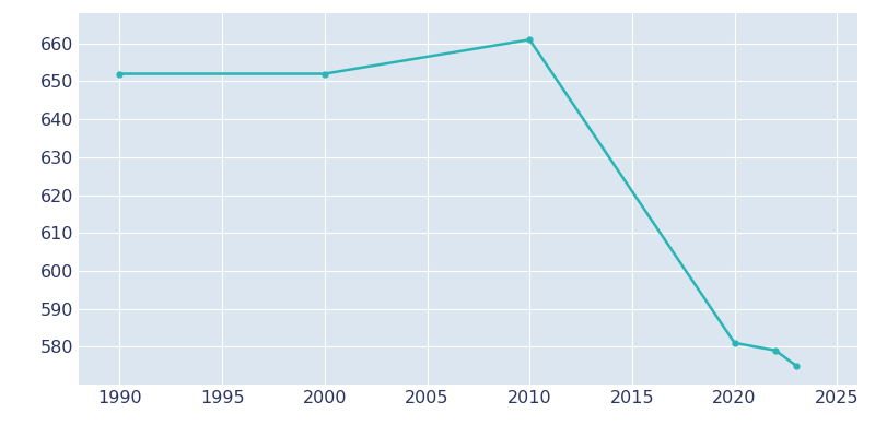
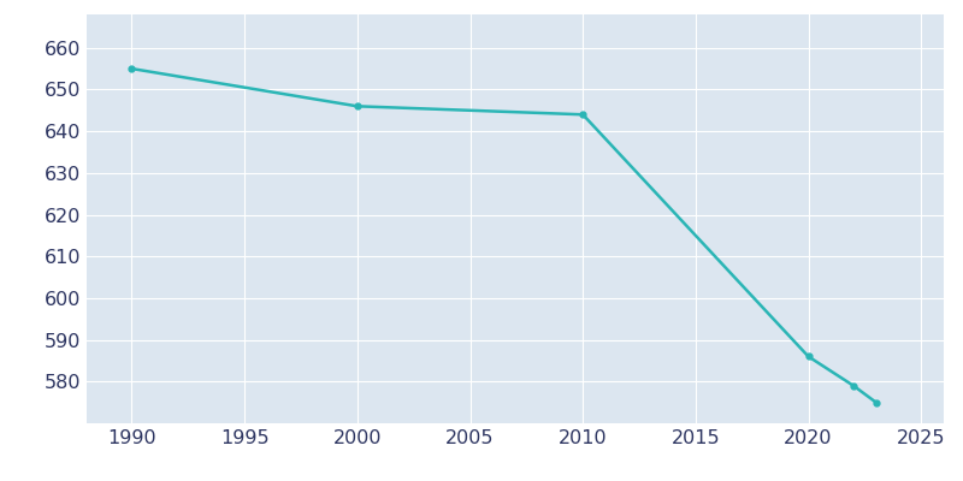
1990: 652 -> 655
2000: 652 -> 646
2010: 661 -> 644
2020: 581 -> 586
